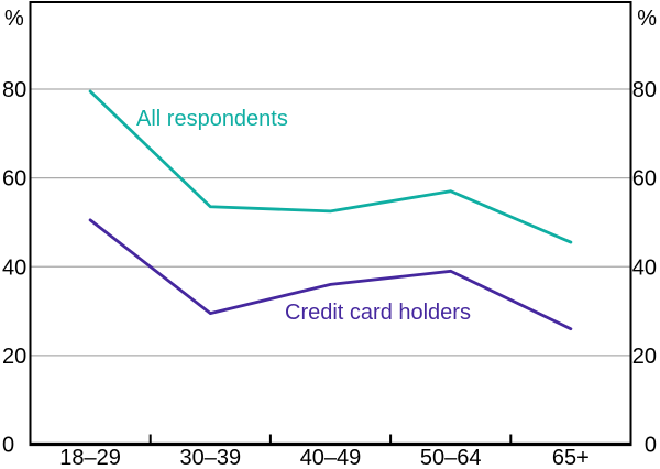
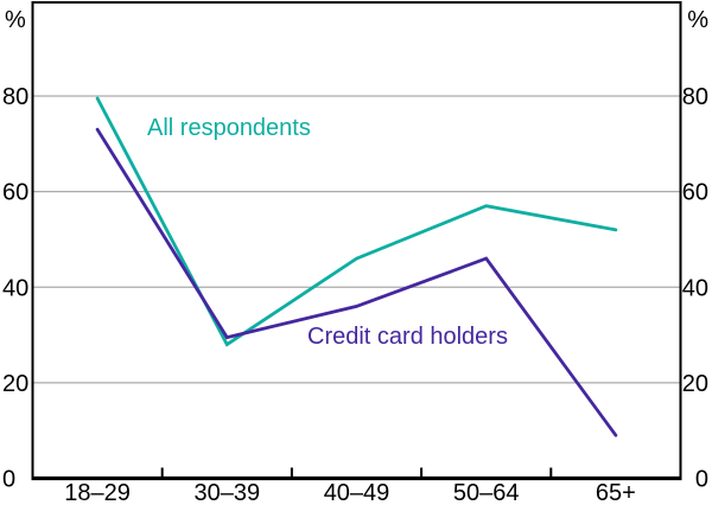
Credit card holders/18–29: 50 -> 73
All respondents/30–39: 54 -> 28
All respondents/40–49: 52 -> 46
Credit card holders/50–64: 39 -> 46
All respondents/65+: 46 -> 52
Credit card holders/65+: 26 -> 9
